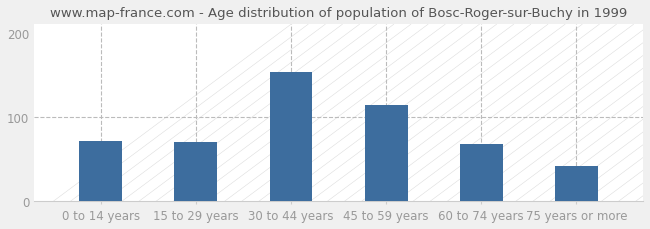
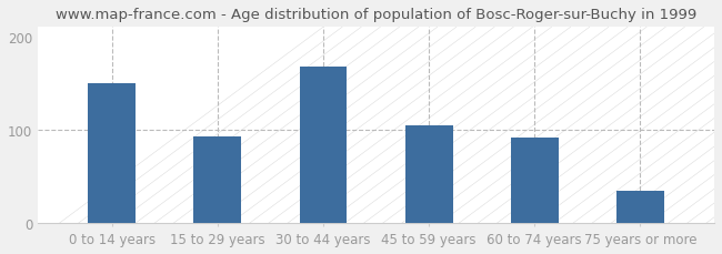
0 to 14 years: 72 -> 150
15 to 29 years: 70 -> 93
30 to 44 years: 154 -> 168
45 to 59 years: 114 -> 105
60 to 74 years: 68 -> 92
75 years or more: 42 -> 35
